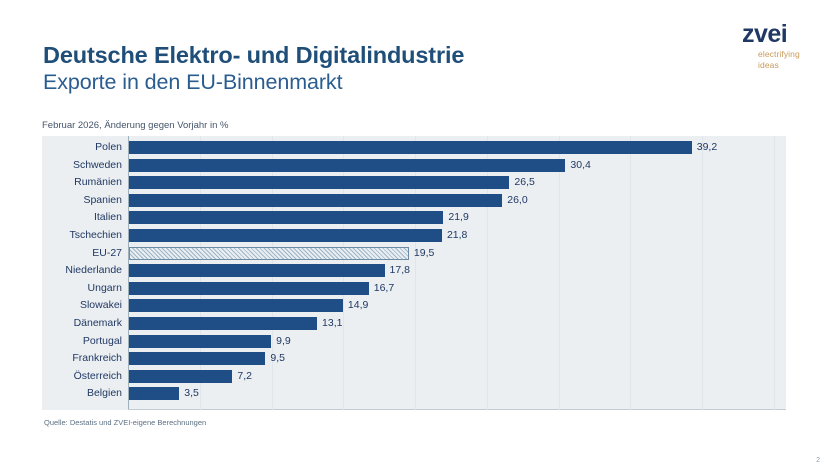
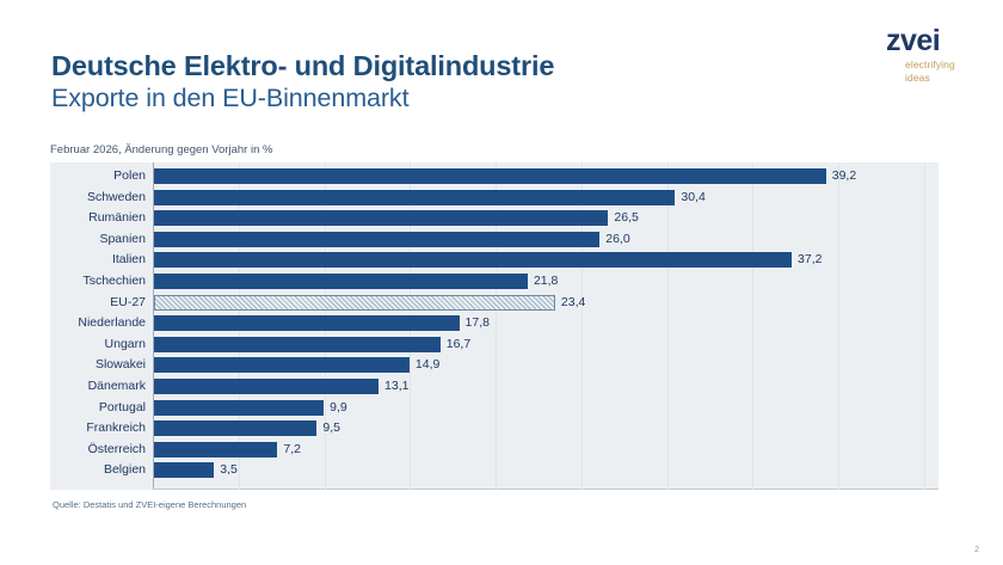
Italien: 21,9 -> 37,2
EU-27: 19,5 -> 23,4
